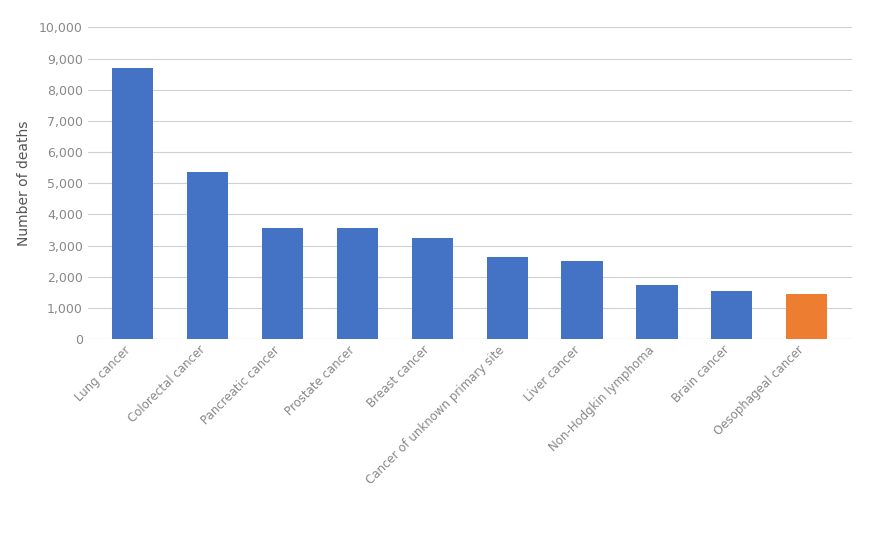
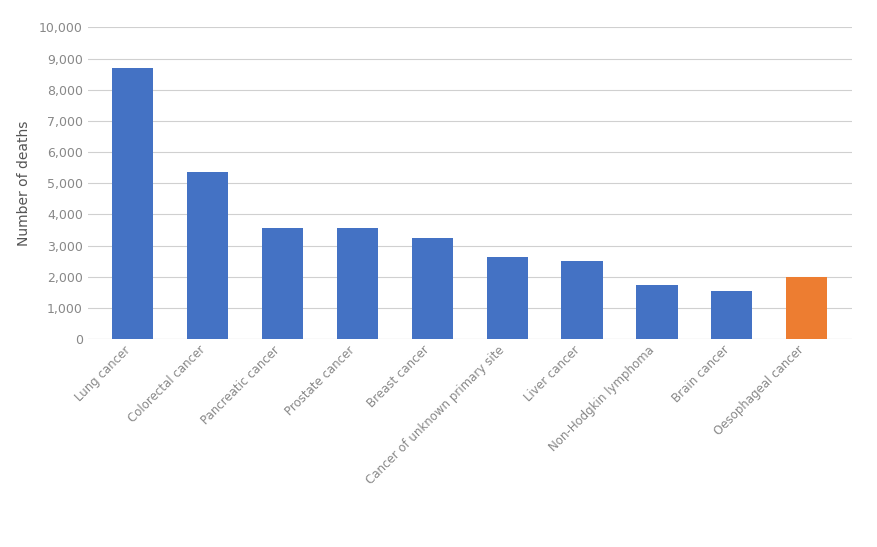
Oesophageal cancer: 1,450 -> 2,000
